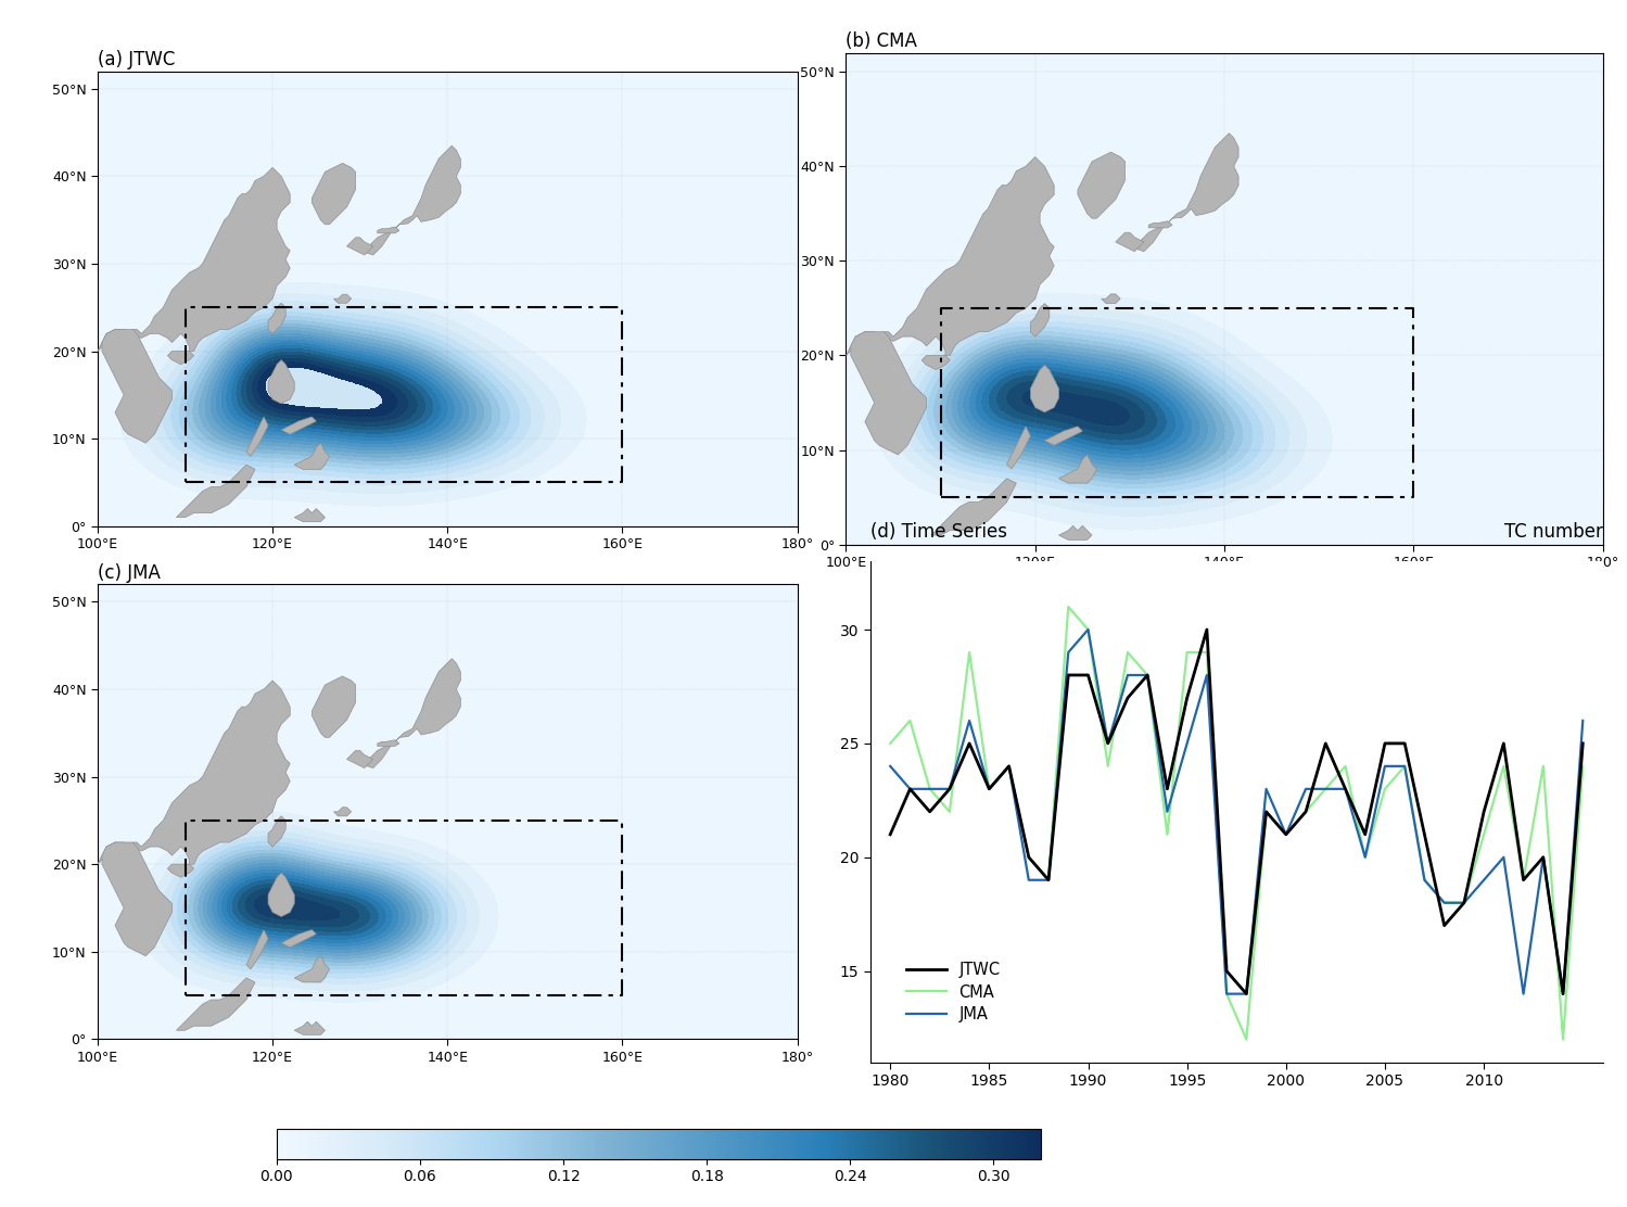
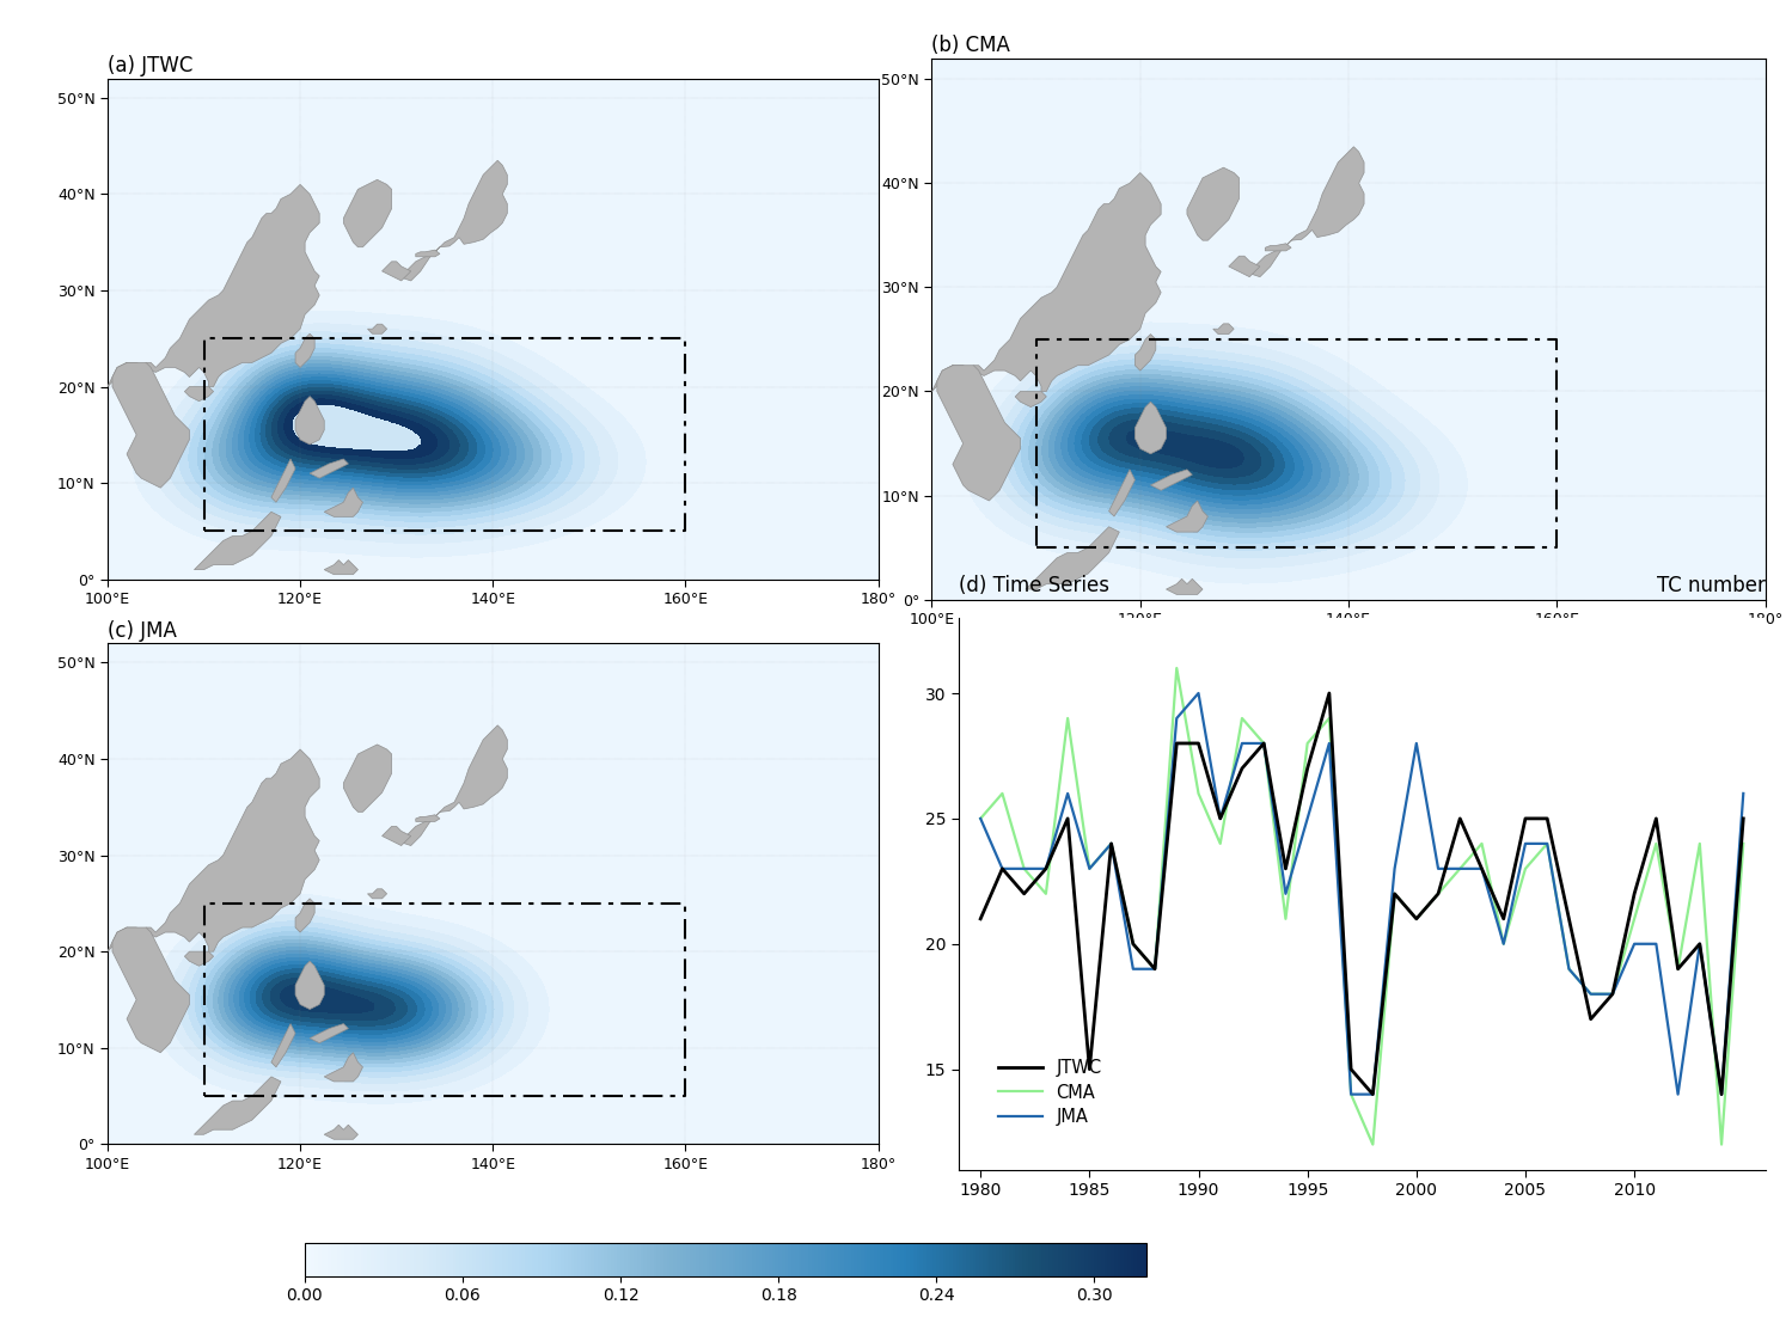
JMA/1980: 24 -> 25
JTWC/1985: 23 -> 15
CMA/1990: 30 -> 26
CMA/1995: 29 -> 28
JMA/2000: 21 -> 28
JMA/2010: 19 -> 20
